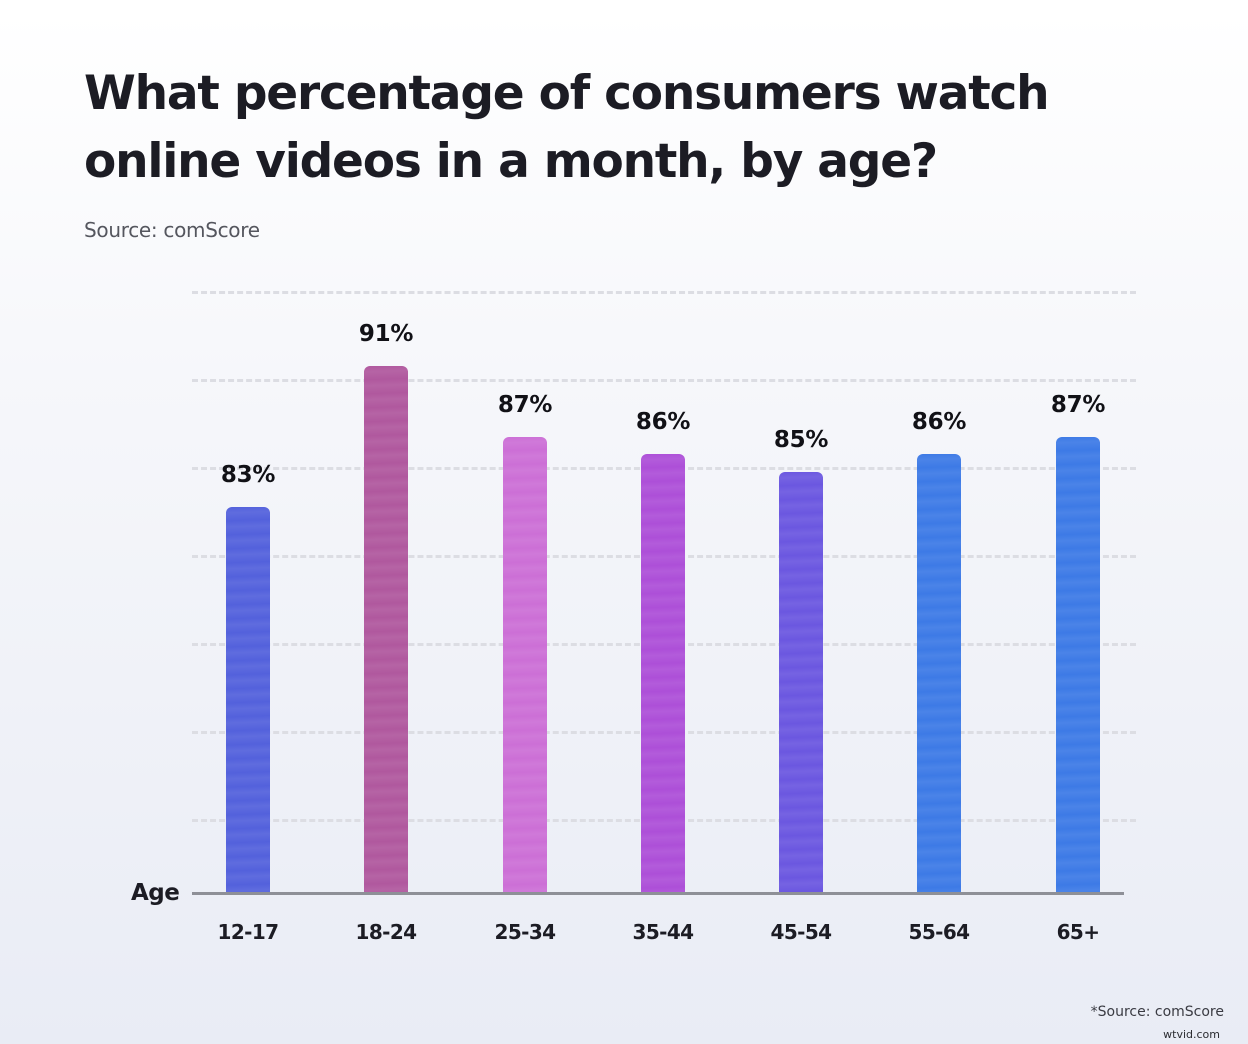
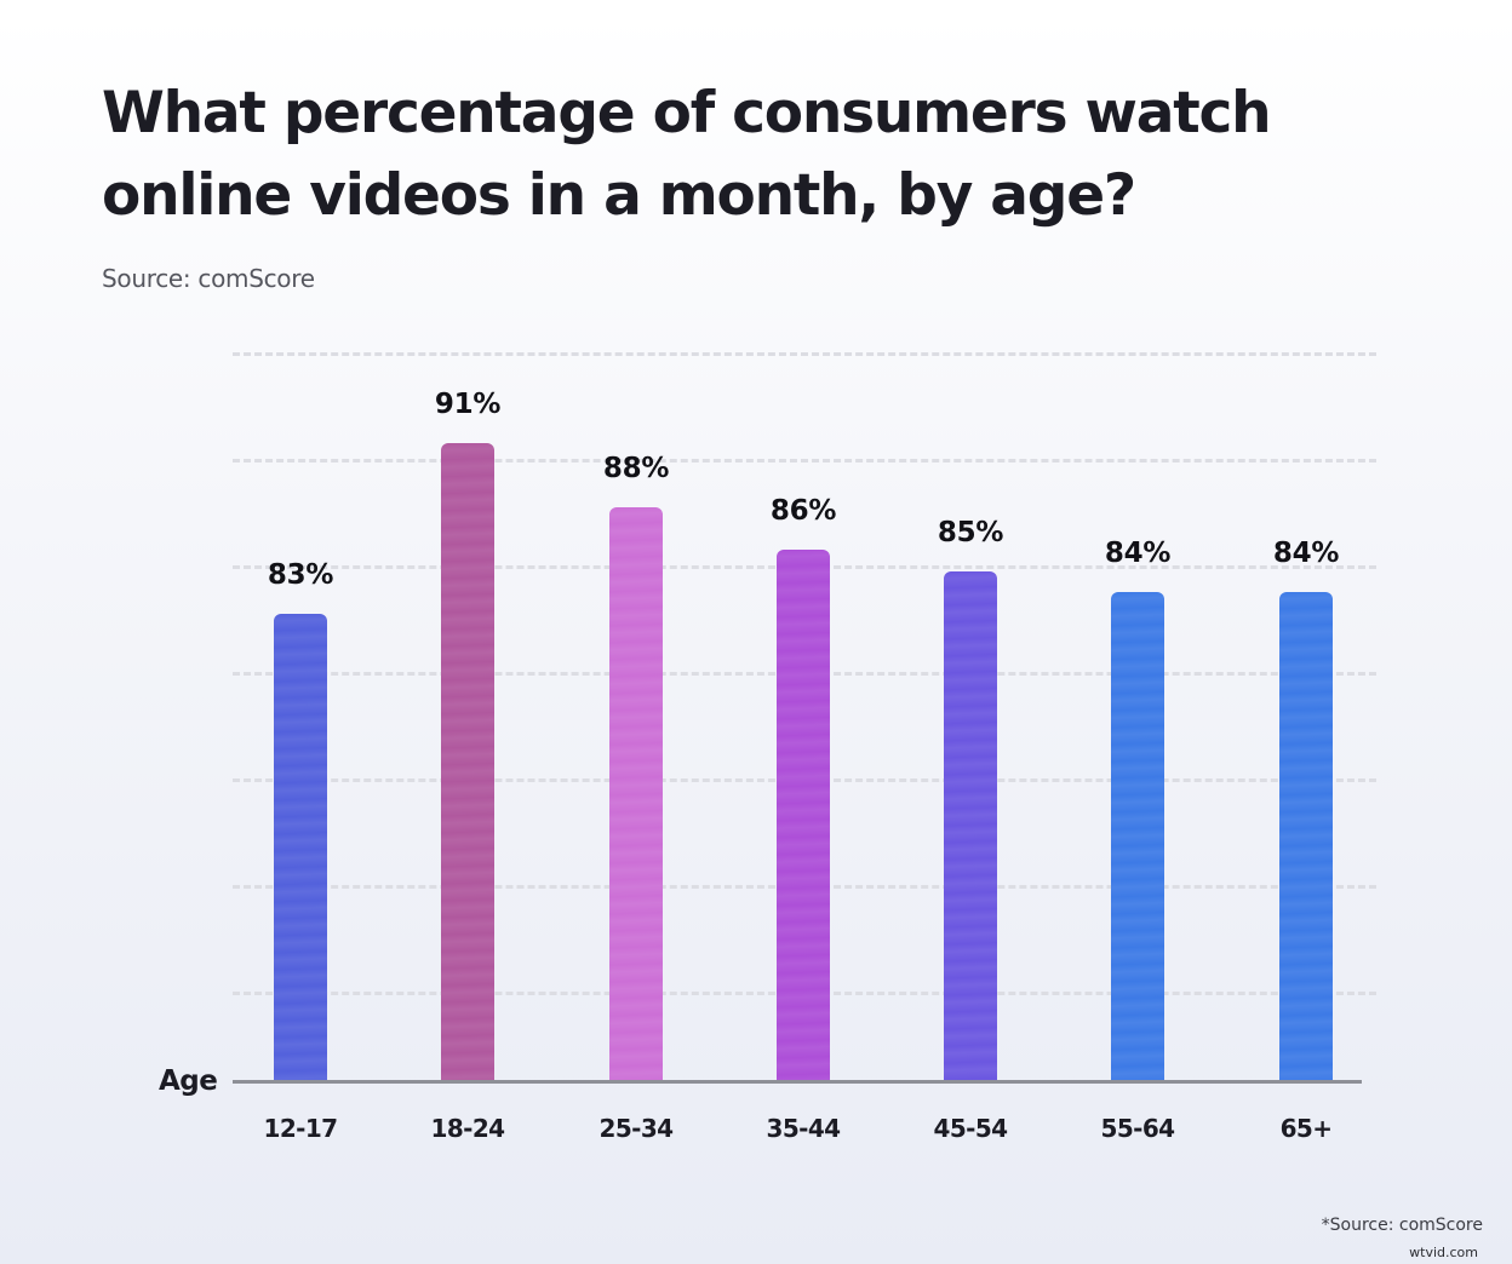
25-34: 87% -> 88%
55-64: 86% -> 84%
65+: 87% -> 84%
